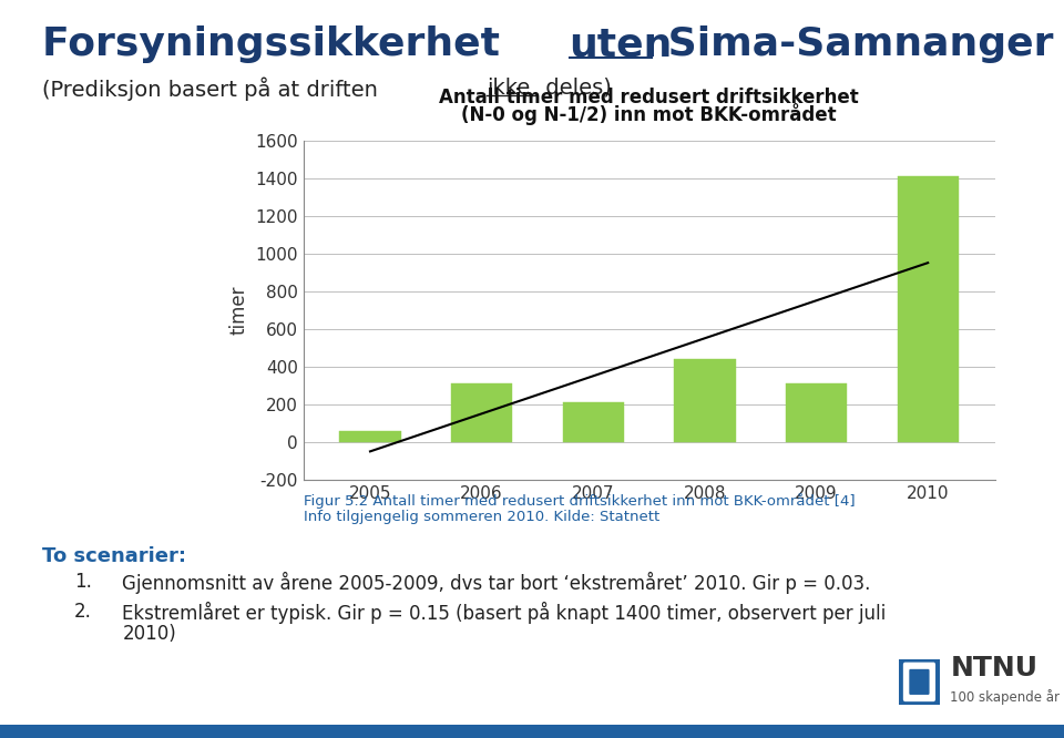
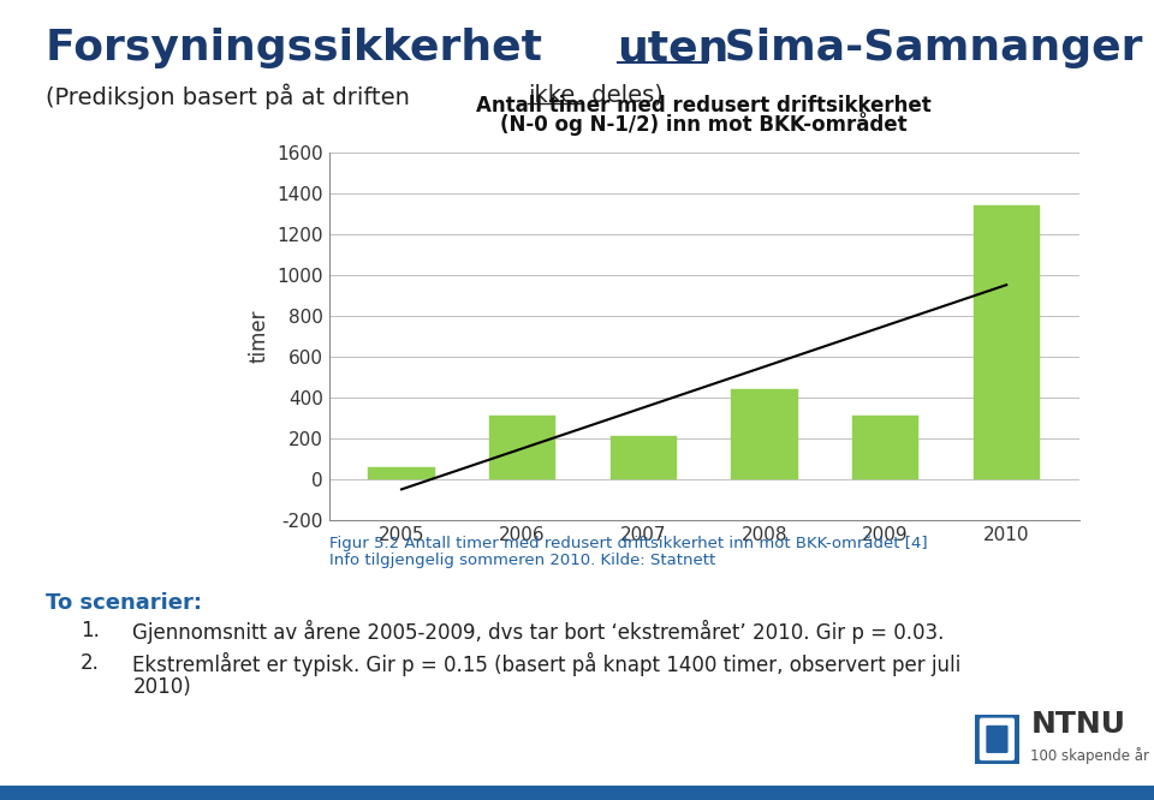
2010: 1410 -> 1340
